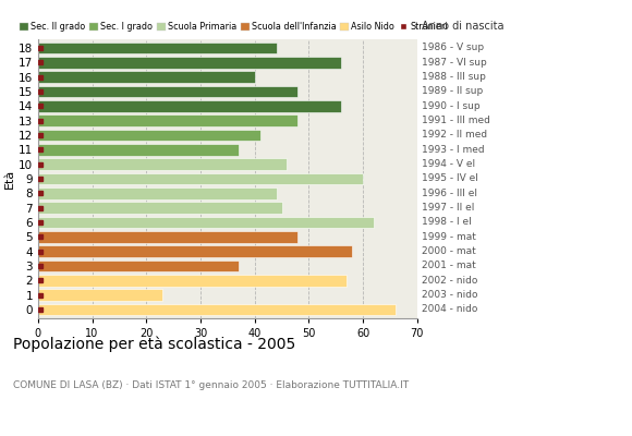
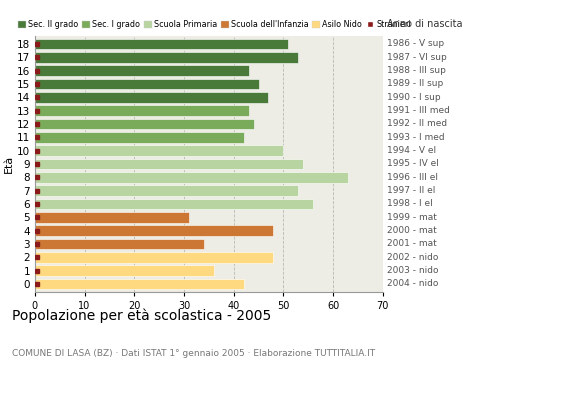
18: 44 -> 51
17: 56 -> 53
16: 40 -> 43
15: 48 -> 45
14: 56 -> 47
13: 48 -> 43
12: 41 -> 44
11: 37 -> 42
10: 46 -> 50
9: 60 -> 54
8: 44 -> 63
7: 45 -> 53
6: 62 -> 56
5: 48 -> 31
4: 58 -> 48
3: 37 -> 34
2: 57 -> 48
1: 23 -> 36
0: 66 -> 42
